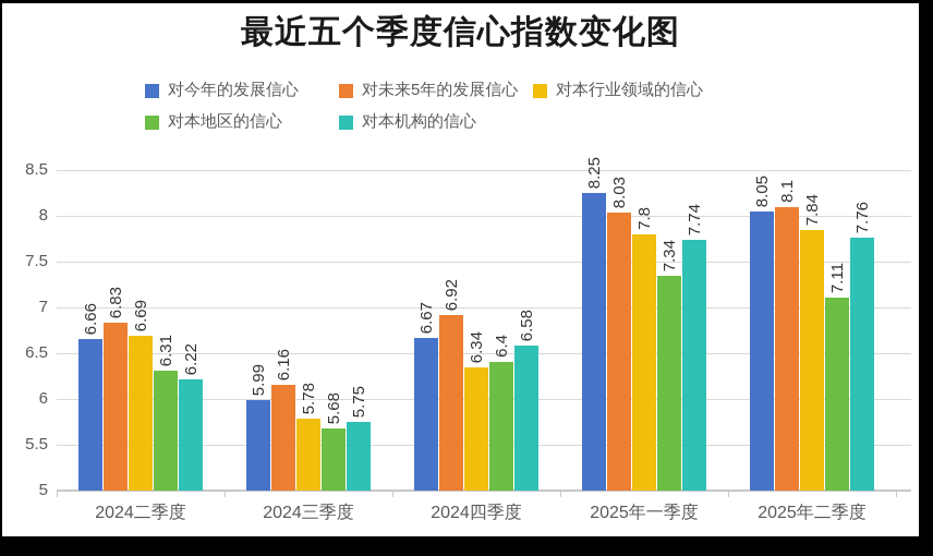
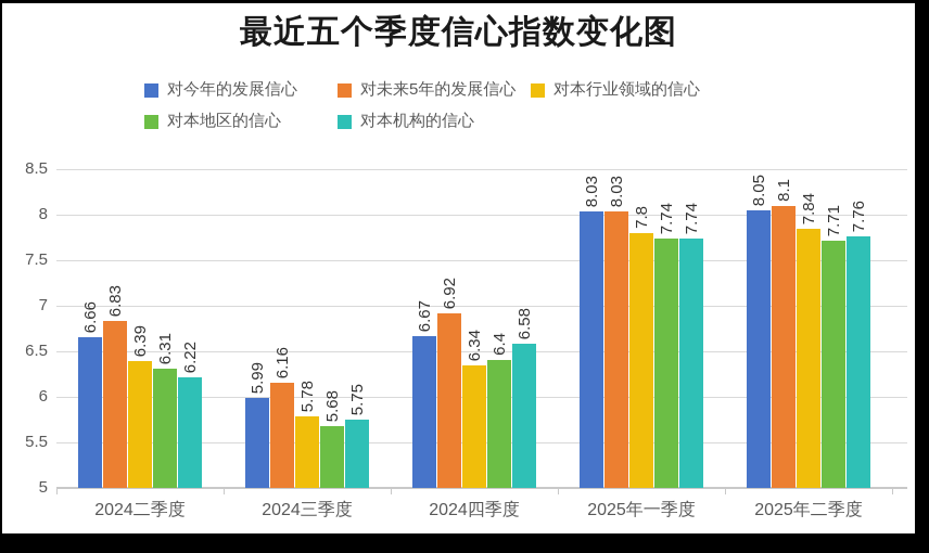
对本行业领域的信心/2024二季度: 6.69 -> 6.39
对今年的发展信心/2025年一季度: 8.25 -> 8.03
对本地区的信心/2025年一季度: 7.34 -> 7.74
对本地区的信心/2025年二季度: 7.11 -> 7.71
